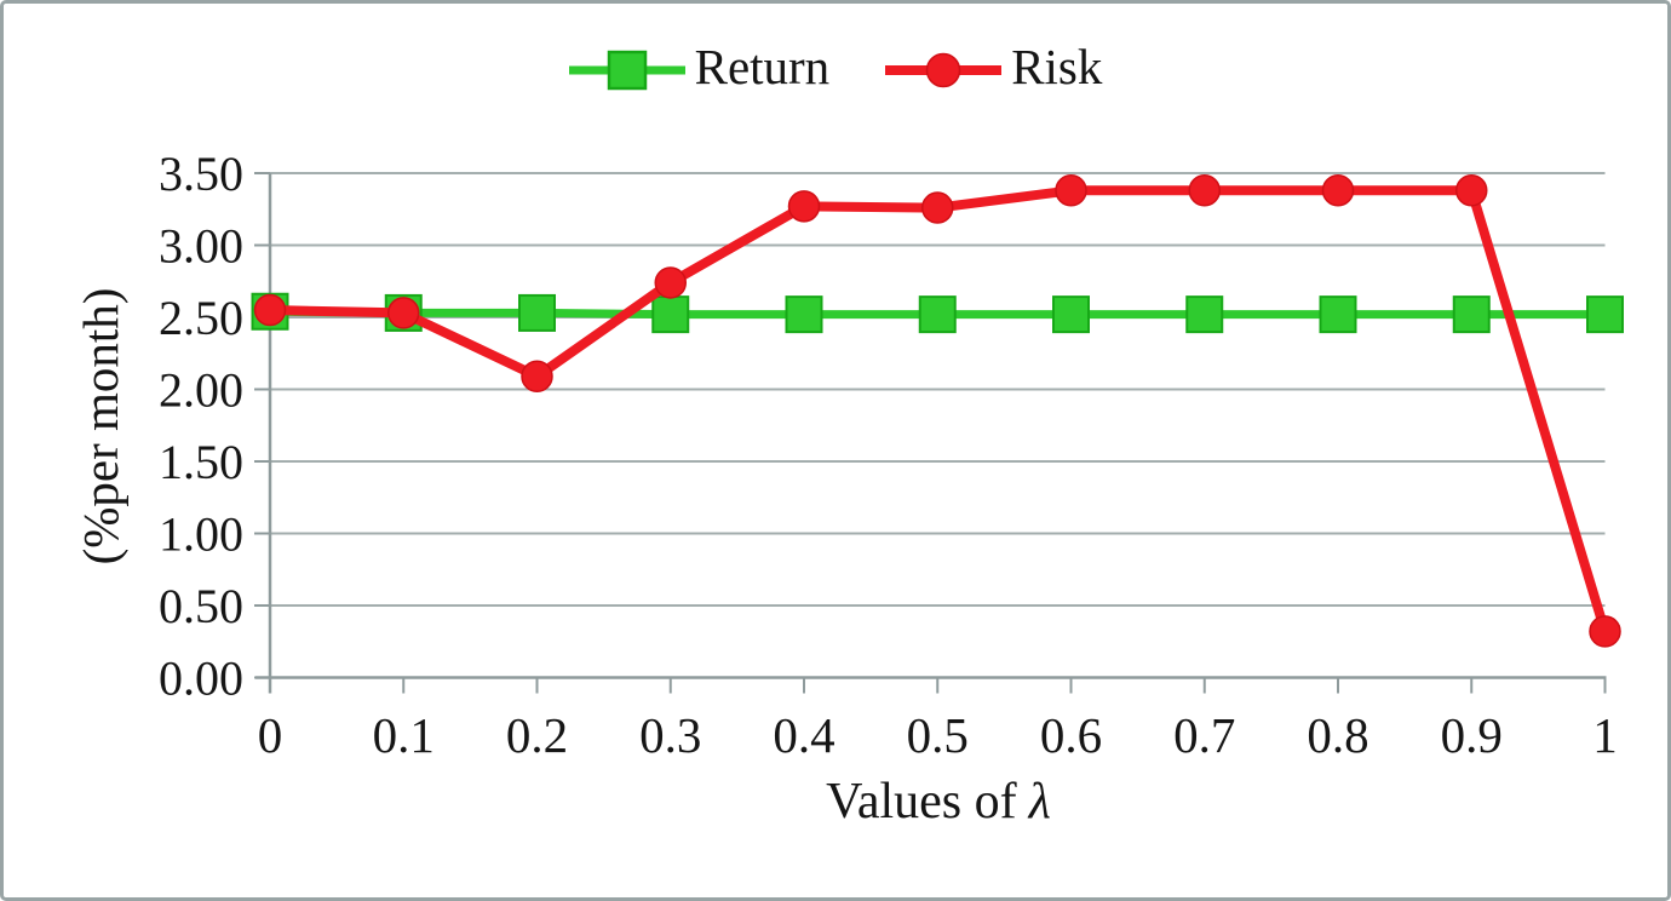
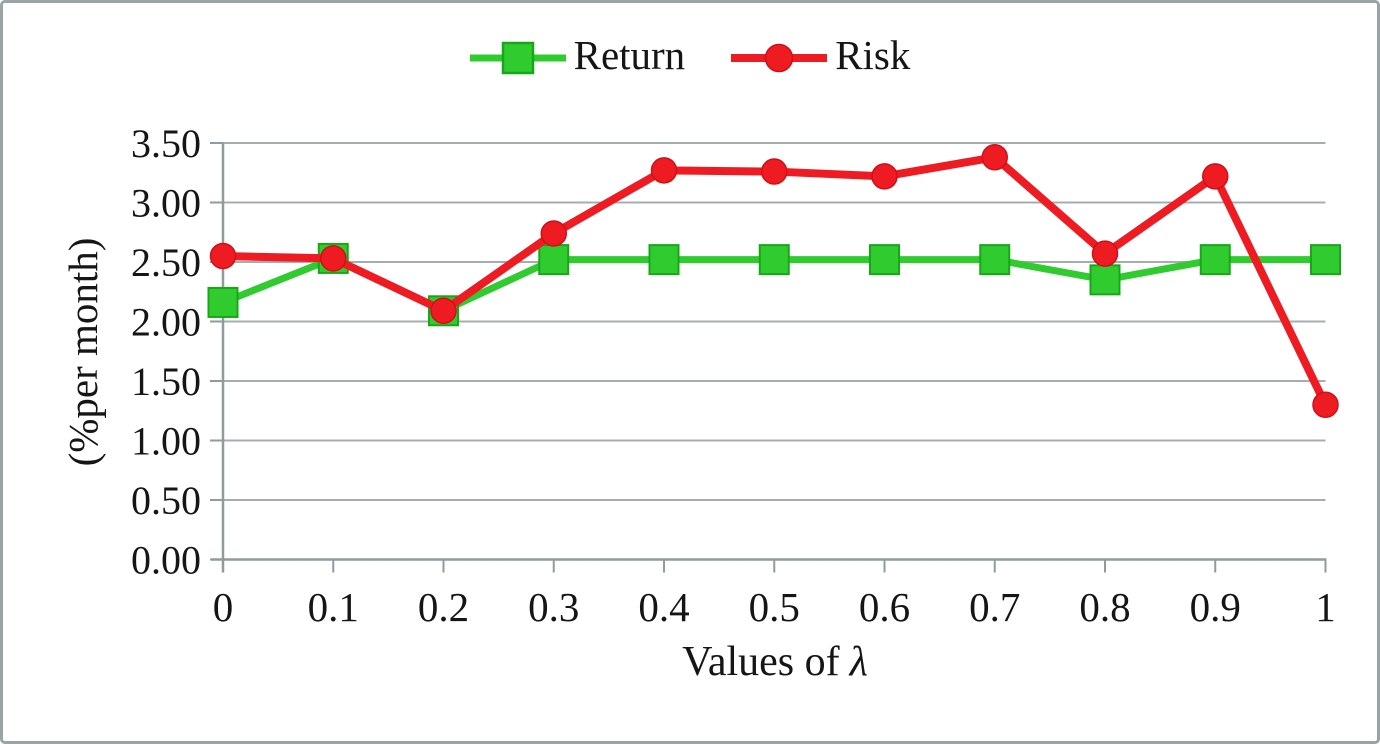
Return/0: 2.54 -> 2.16
Return/0.2: 2.53 -> 2.09
Risk/0.6: 3.38 -> 3.22
Return/0.8: 2.52 -> 2.35
Risk/0.8: 3.38 -> 2.57
Risk/0.9: 3.38 -> 3.22
Risk/1: 0.32 -> 1.30
